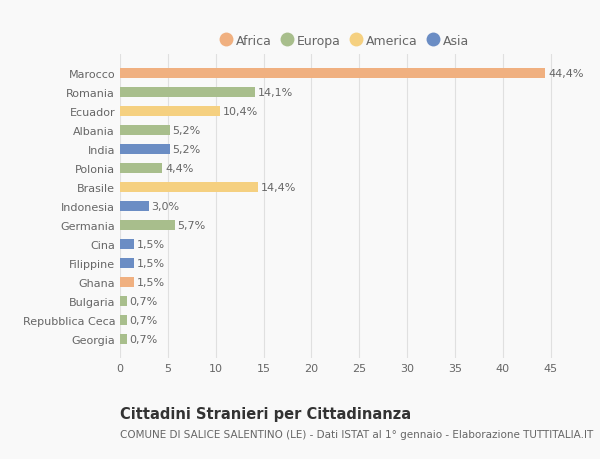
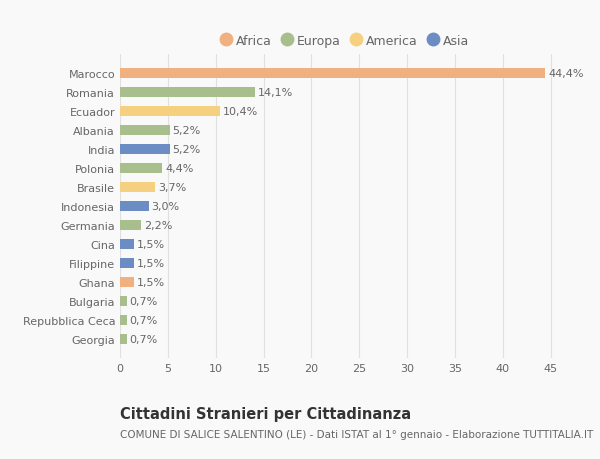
Brasile: 14,4% -> 3,7%
Germania: 5,7% -> 2,2%
